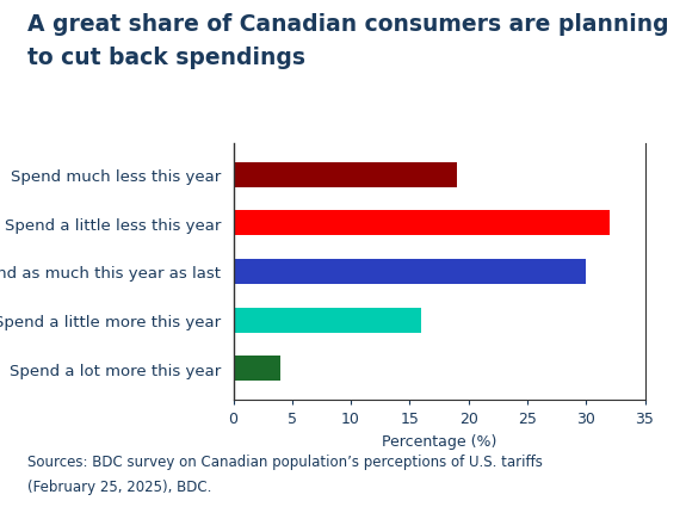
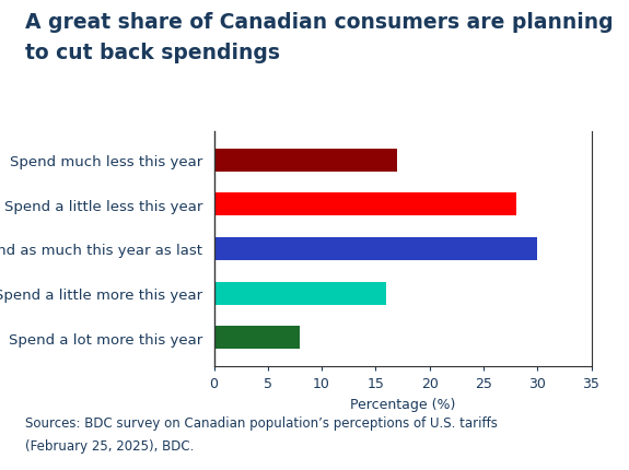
Spend much less this year: 19 -> 17
Spend a little less this year: 32 -> 28
Spend a lot more this year: 4 -> 8
